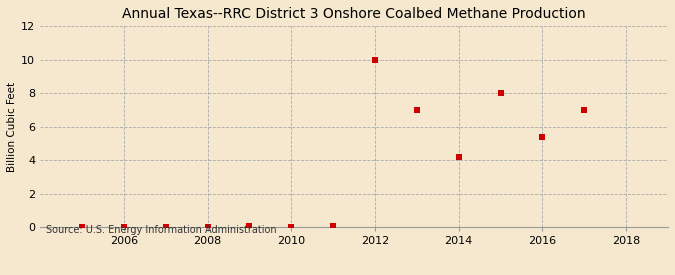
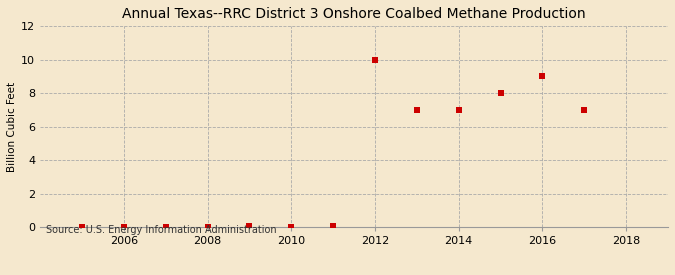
2014: 4.2 -> 7.0
2016: 5.4 -> 9.0
